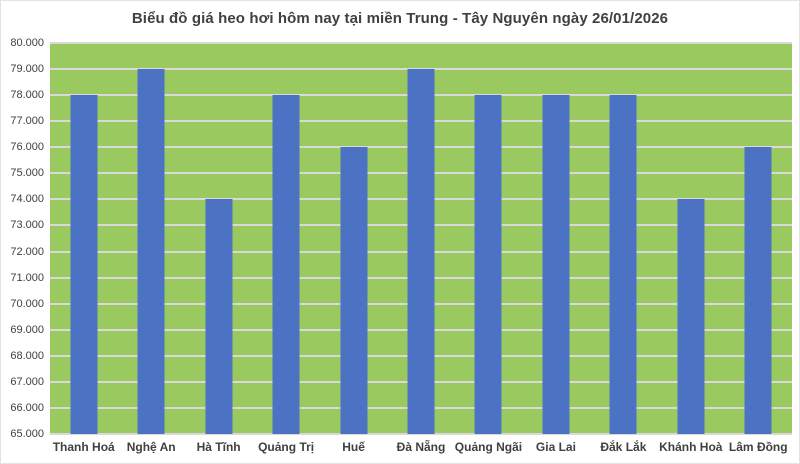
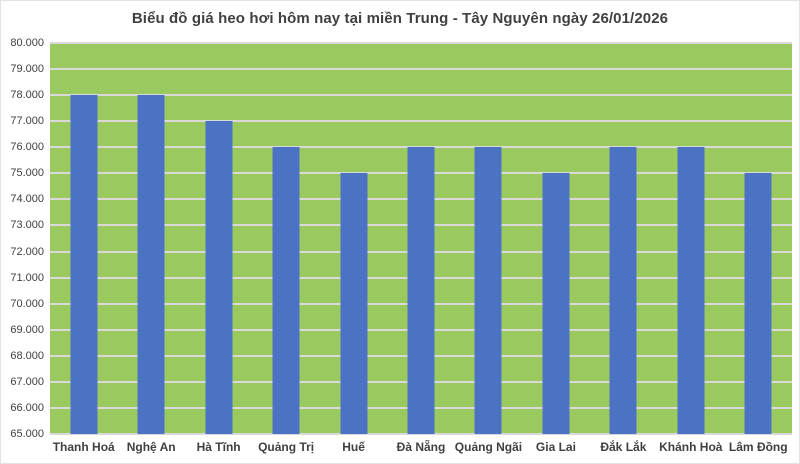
Nghệ An: 79000 -> 78000
Hà Tĩnh: 74000 -> 77000
Quảng Trị: 78000 -> 76000
Huế: 76000 -> 75000
Đà Nẵng: 79000 -> 76000
Quảng Ngãi: 78000 -> 76000
Gia Lai: 78000 -> 75000
Đắk Lắk: 78000 -> 76000
Khánh Hoà: 74000 -> 76000
Lâm Đồng: 76000 -> 75000
